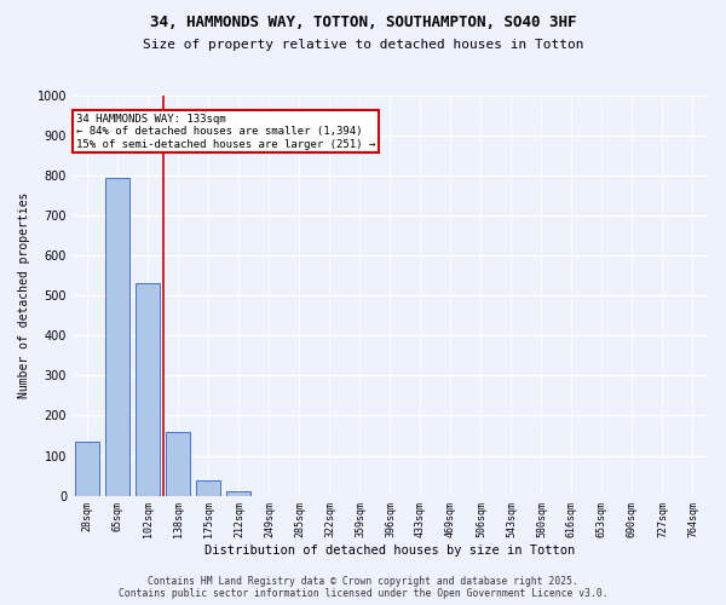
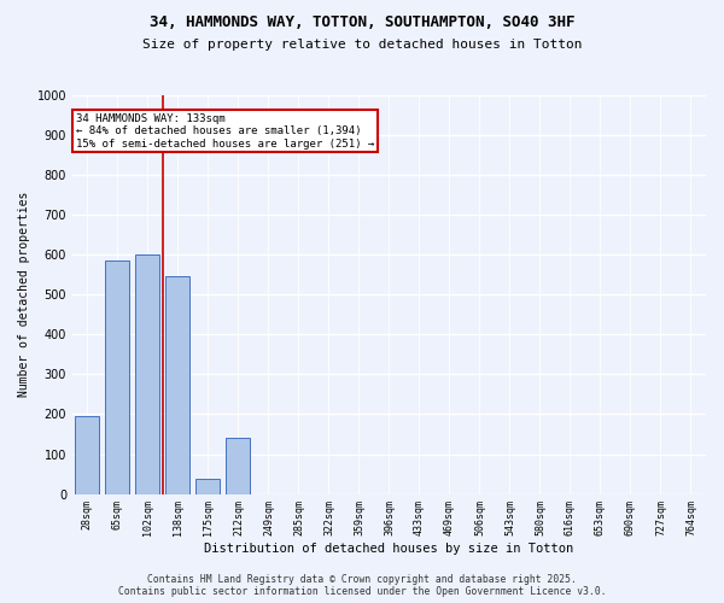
28sqm: 135 -> 195
65sqm: 795 -> 585
102sqm: 530 -> 600
138sqm: 160 -> 545
212sqm: 12 -> 140
